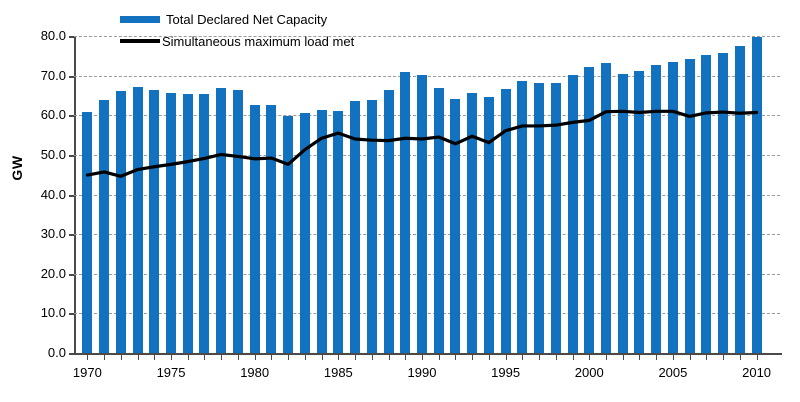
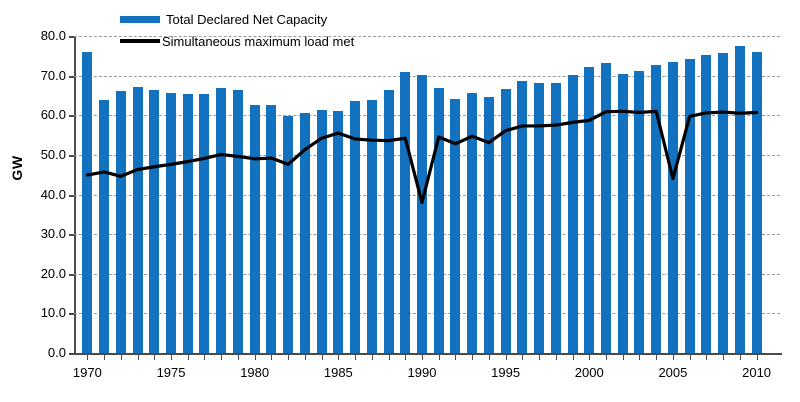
Total Declared Net Capacity/1970: 61 -> 76
Simultaneous maximum load met/1990: 54 -> 38
Simultaneous maximum load met/2005: 61 -> 44
Total Declared Net Capacity/2010: 80 -> 76
